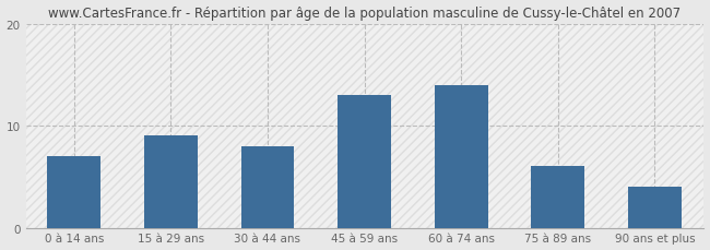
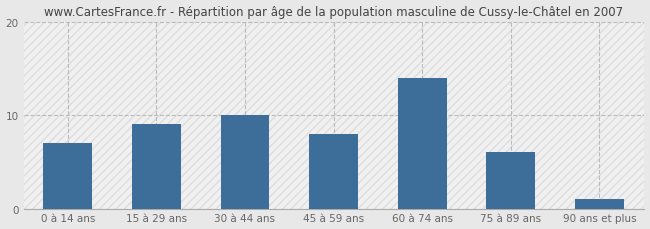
30 à 44 ans: 8 -> 10
45 à 59 ans: 13 -> 8
90 ans et plus: 4 -> 1
